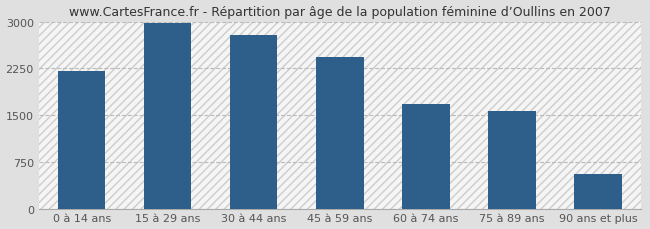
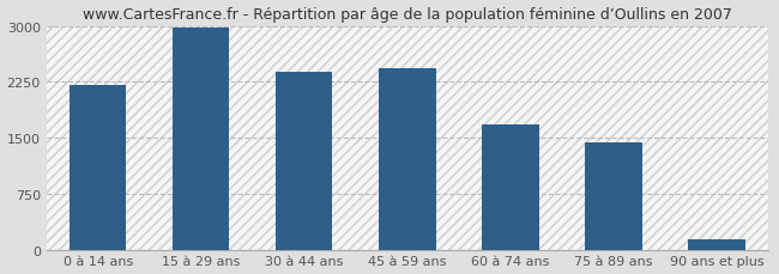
30 à 44 ans: 2780 -> 2380
75 à 89 ans: 1560 -> 1430
90 ans et plus: 560 -> 130
